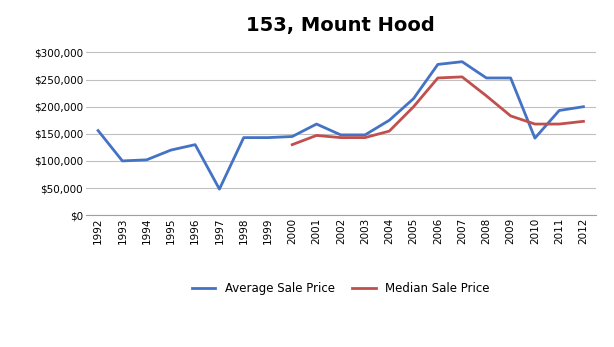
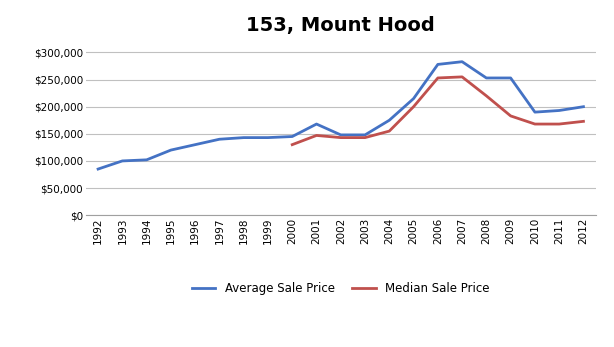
Average Sale Price/1992: $156,000 -> $85,000
Average Sale Price/1997: $48,000 -> $140,000
Average Sale Price/2010: $142,000 -> $190,000
